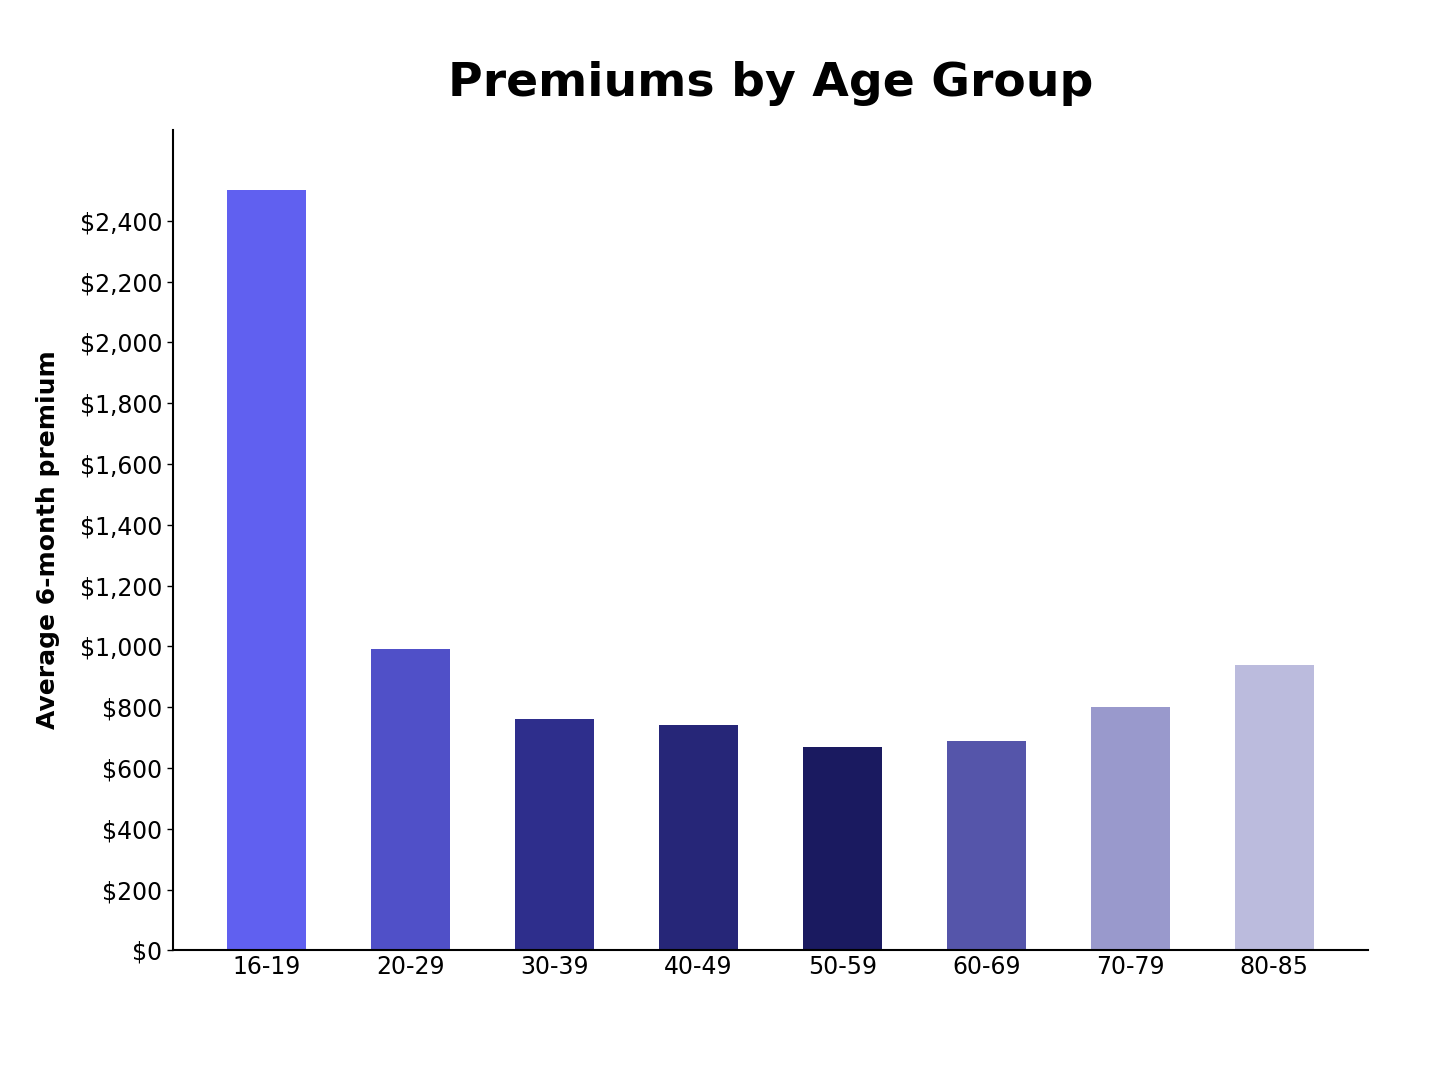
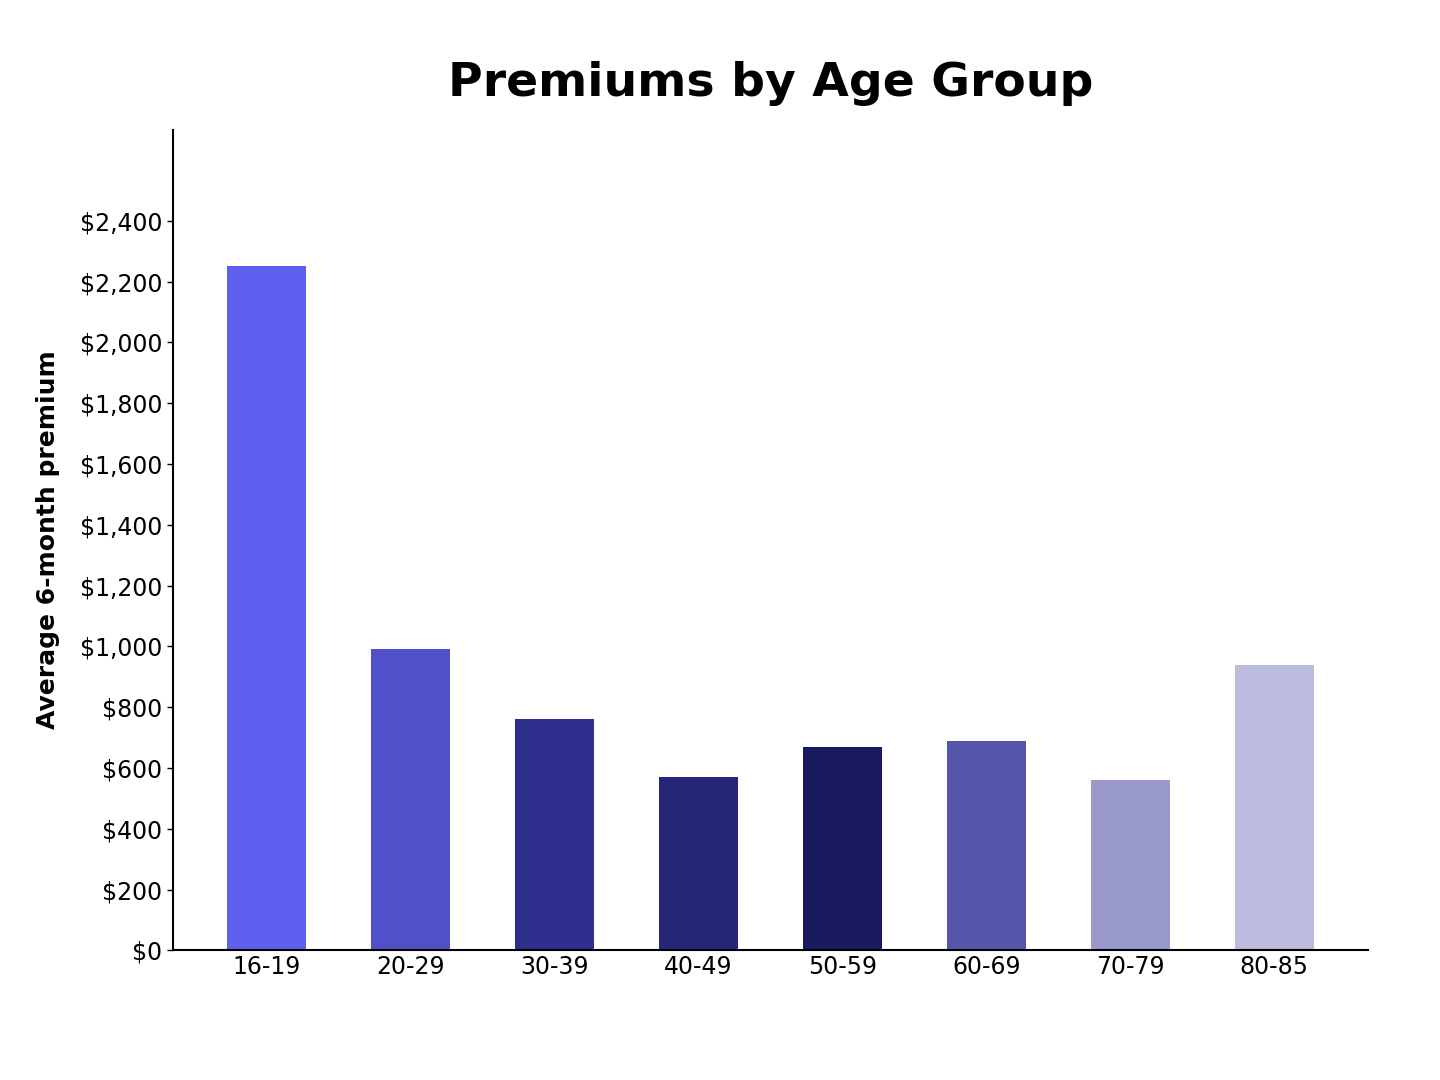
16-19: $2,500 -> $2,250
40-49: $740 -> $570
70-79: $800 -> $560
